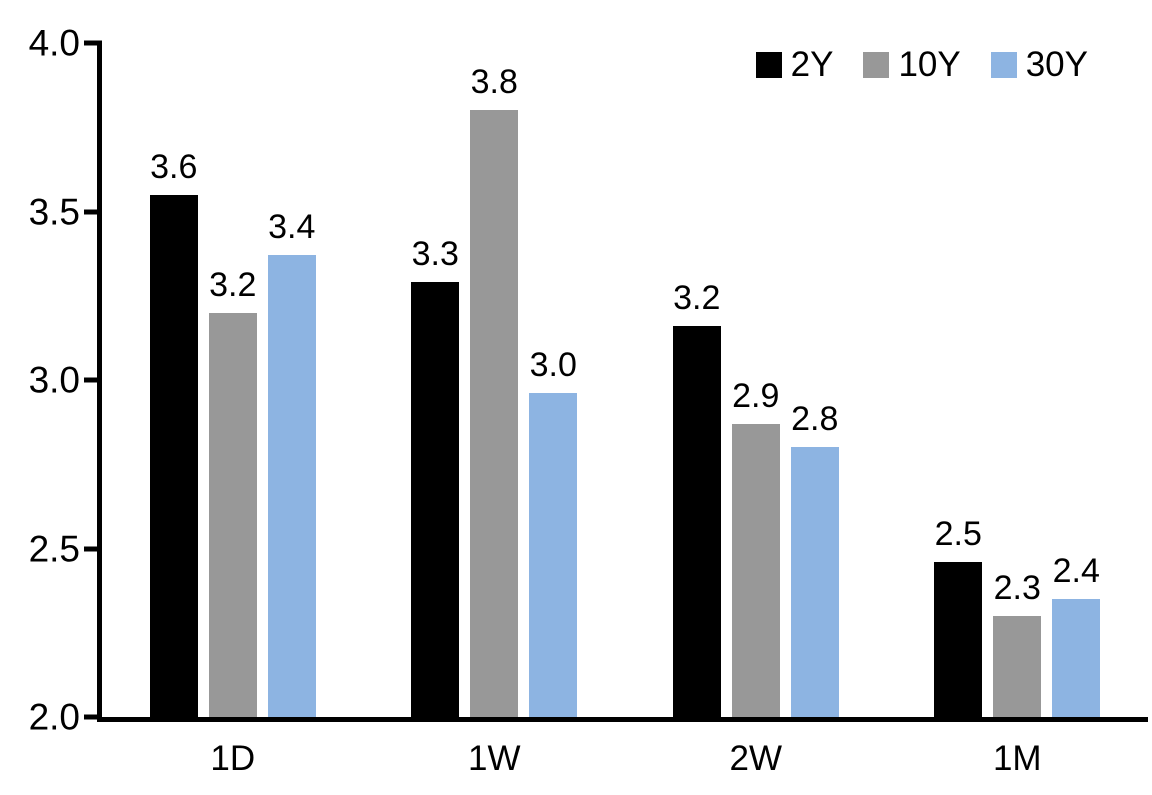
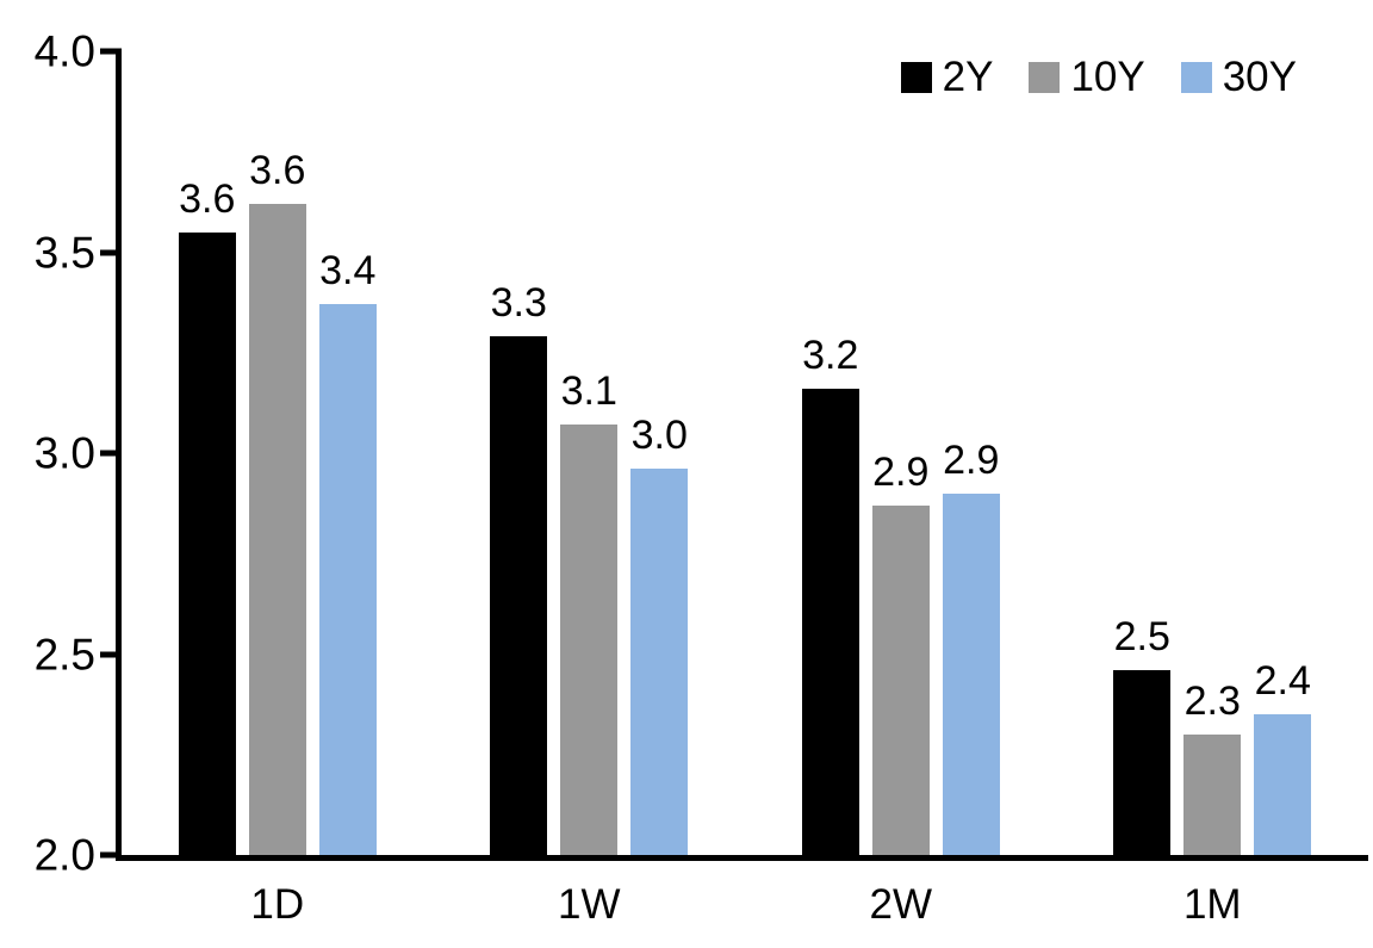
10Y/1D: 3.2 -> 3.6
10Y/1W: 3.8 -> 3.1
30Y/2W: 2.8 -> 2.9
